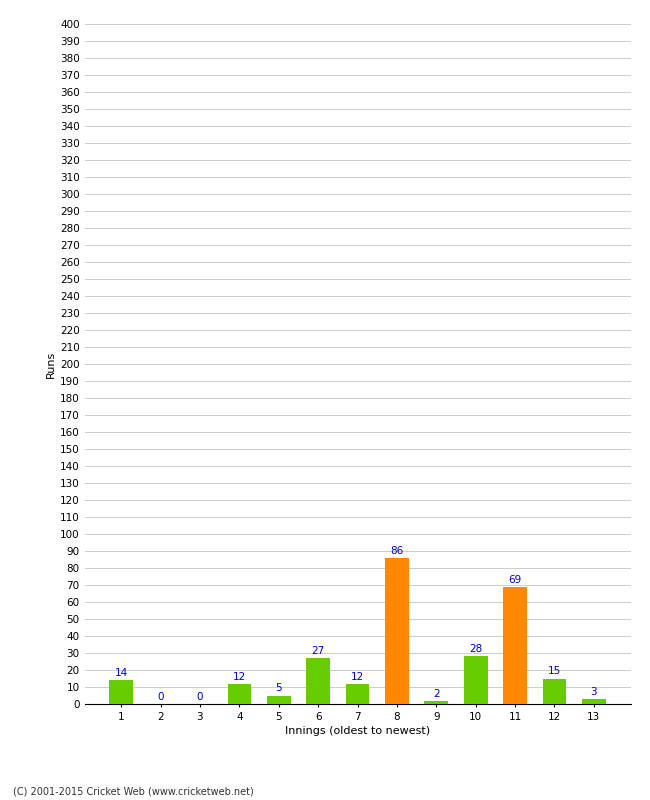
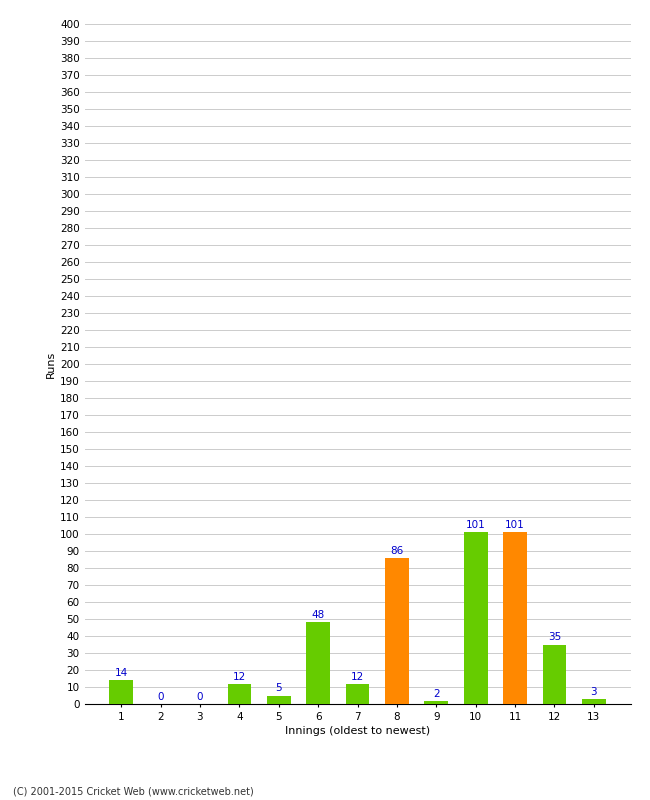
6: 27 -> 48
10: 28 -> 101
11: 69 -> 101
12: 15 -> 35
